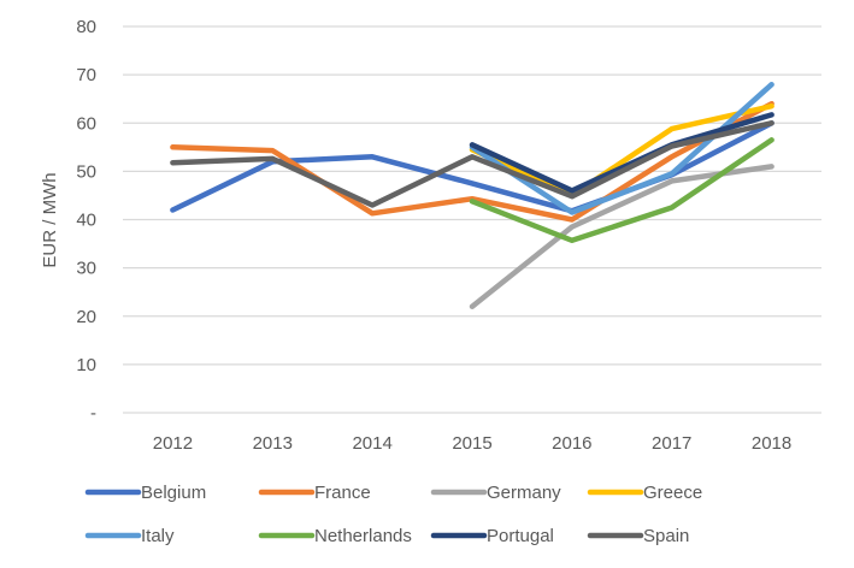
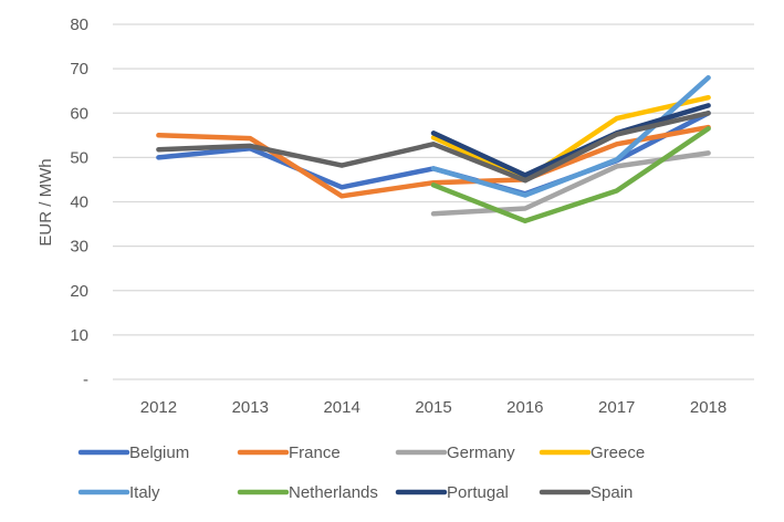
Belgium/2012: 42 -> 50
Belgium/2014: 53 -> 43
Spain/2014: 43 -> 48
Germany/2015: 22 -> 37
Italy/2015: 55 -> 48
France/2016: 40 -> 45
France/2018: 64 -> 57
